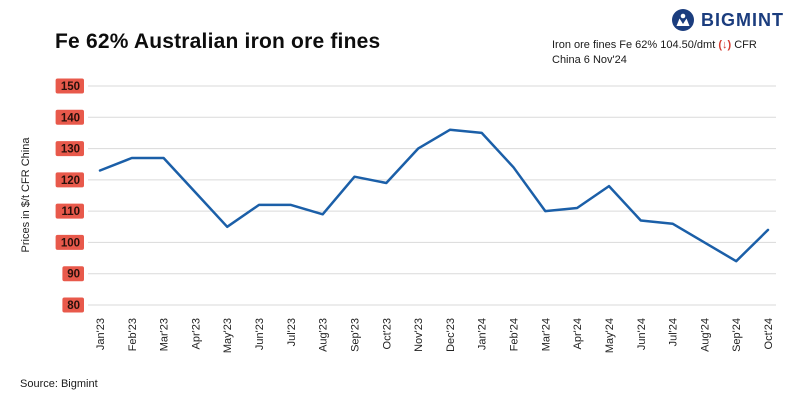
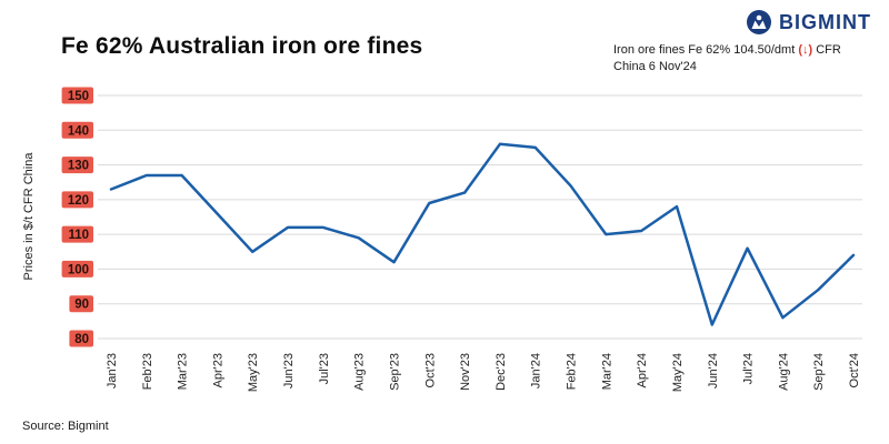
Sep'23: 121 -> 102
Nov'23: 130 -> 122
Jun'24: 107 -> 84
Aug'24: 100 -> 86
